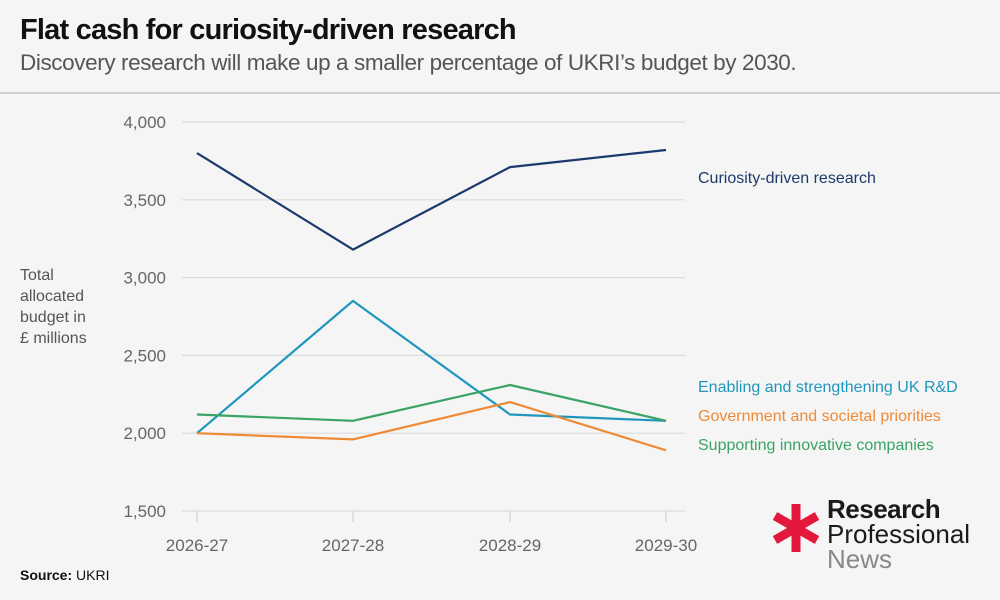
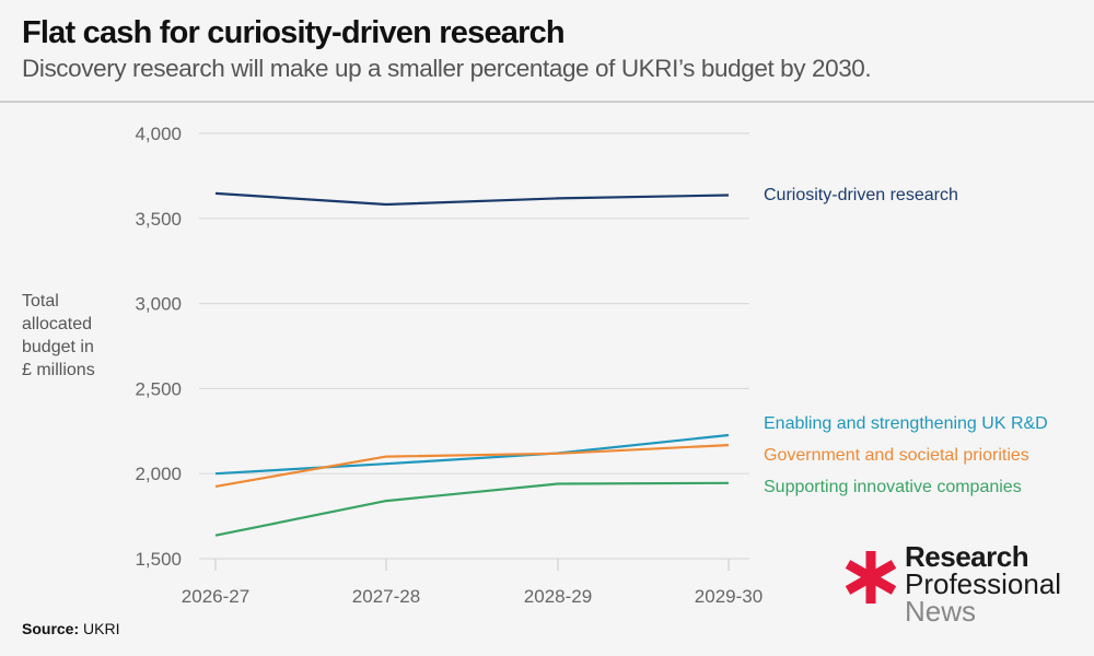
Curiosity-driven research/2026-27: 3800 -> 3650
Government and societal priorities/2026-27: 2000 -> 1920
Supporting innovative companies/2026-27: 2120 -> 1640
Curiosity-driven research/2027-28: 3180 -> 3580
Enabling and strengthening UK R&D/2027-28: 2850 -> 2060
Government and societal priorities/2027-28: 1960 -> 2100
Supporting innovative companies/2027-28: 2080 -> 1840
Curiosity-driven research/2028-29: 3710 -> 3620
Government and societal priorities/2028-29: 2200 -> 2120
Supporting innovative companies/2028-29: 2310 -> 1940
Curiosity-driven research/2029-30: 3820 -> 3640
Enabling and strengthening UK R&D/2029-30: 2080 -> 2230
Government and societal priorities/2029-30: 1890 -> 2170
Supporting innovative companies/2029-30: 2080 -> 1940
